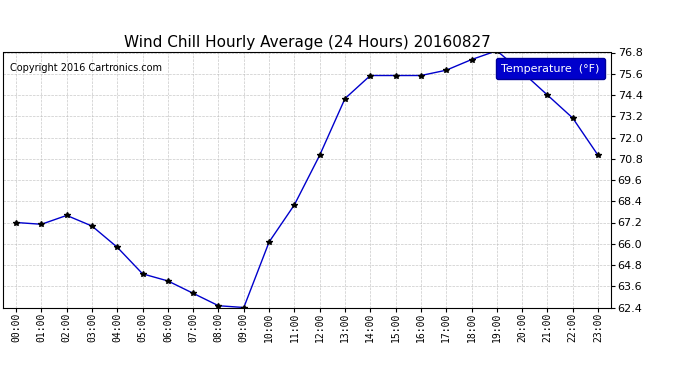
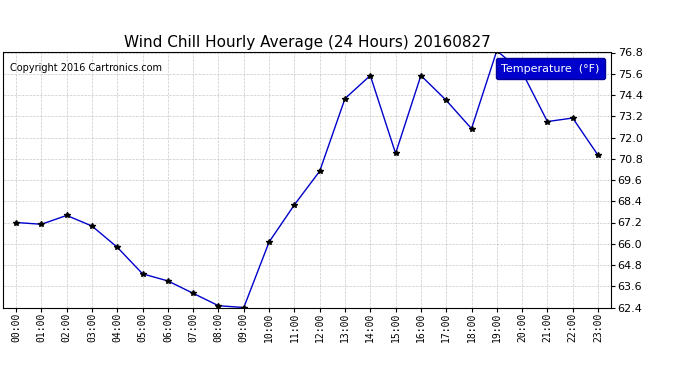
12:00: 71.0 -> 70.1
15:00: 75.5 -> 71.1
17:00: 75.8 -> 74.1
18:00: 76.4 -> 72.5
21:00: 74.4 -> 72.9
